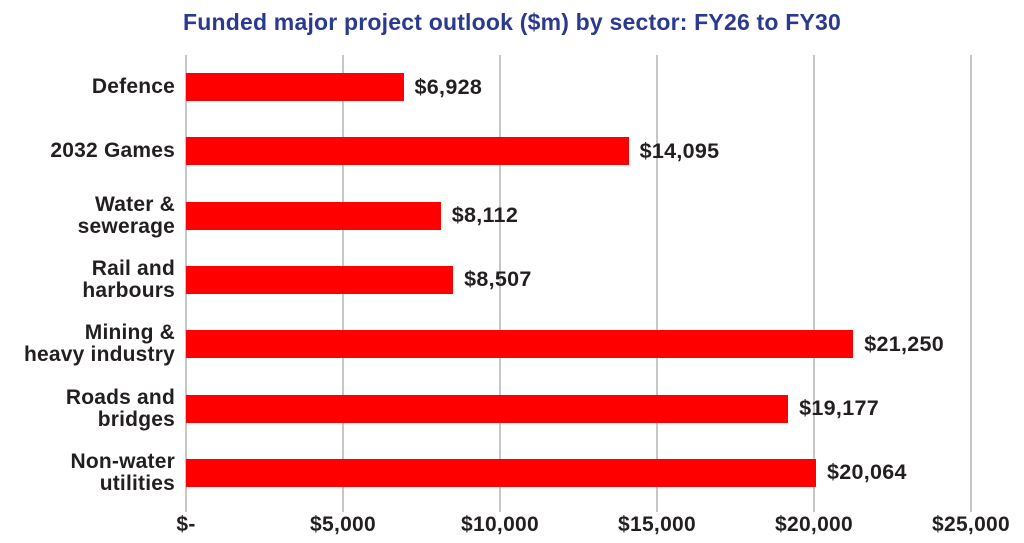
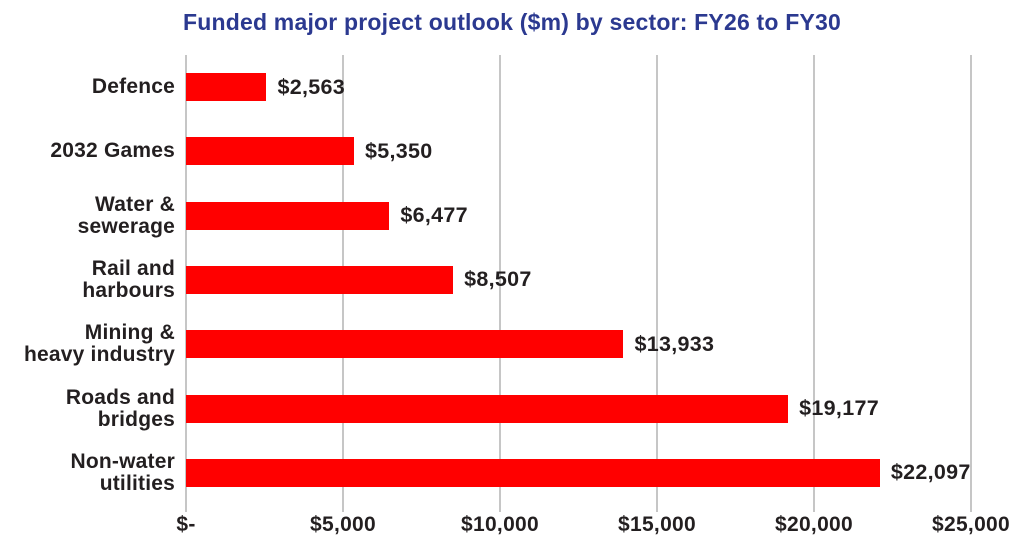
Defence: $6,928 -> $2,563
2032 Games: $14,095 -> $5,350
Water & sewerage: $8,112 -> $6,477
Mining & heavy industry: $21,250 -> $13,933
Non-water utilities: $20,064 -> $22,097
